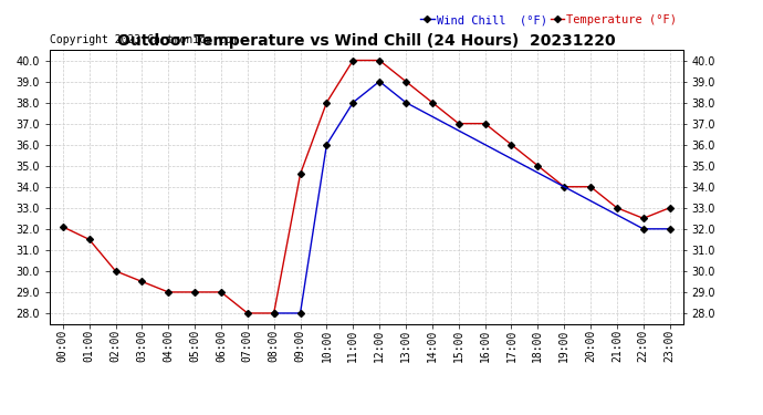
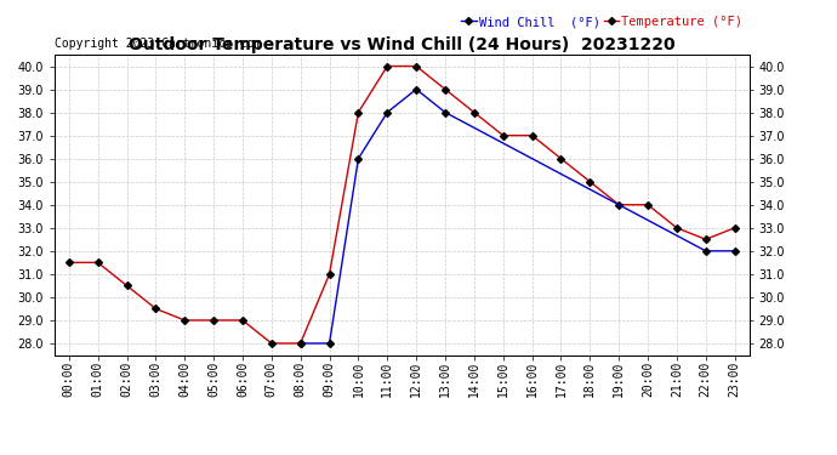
Temperature (°F)/00:00: 32.1 -> 31.5
Temperature (°F)/02:00: 30.0 -> 30.5
Temperature (°F)/09:00: 34.6 -> 31.0
